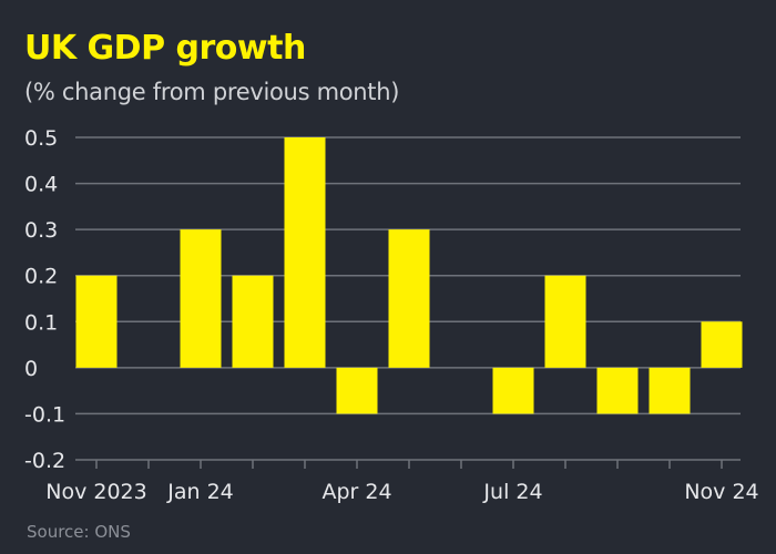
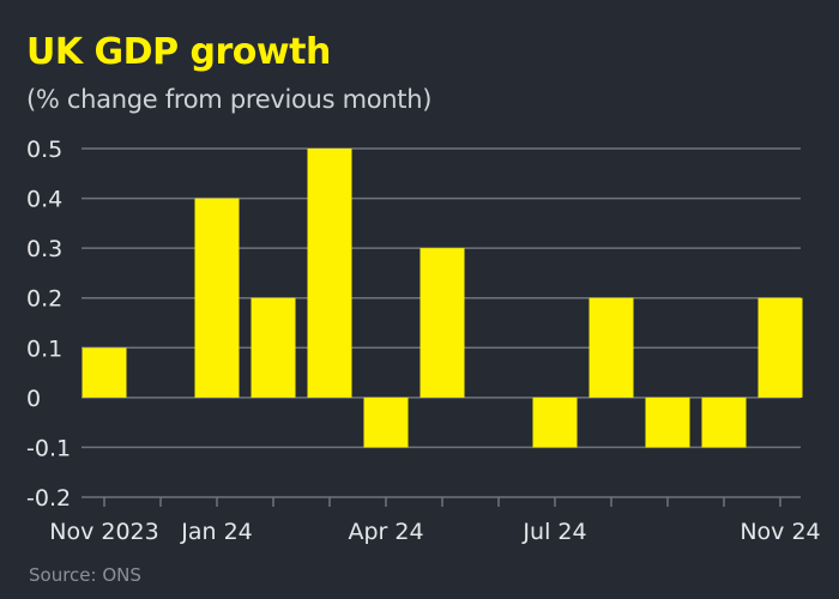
Nov 2023: 0.2 -> 0.1
Jan 24: 0.3 -> 0.4
Nov 24: 0.1 -> 0.2
